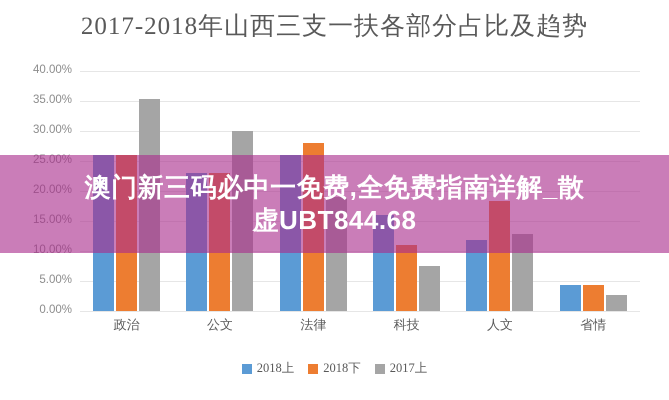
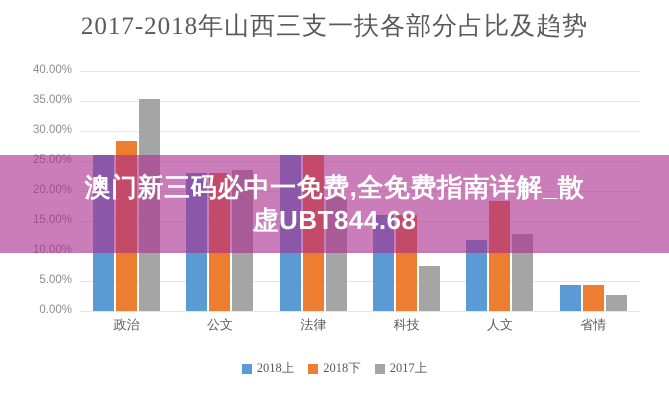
2018下/政治: 26% -> 28%
2017上/公文: 30% -> 24%
2018下/法律: 28% -> 26%
2018下/科技: 11% -> 16%
